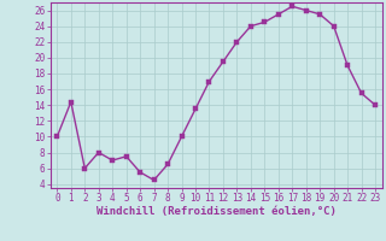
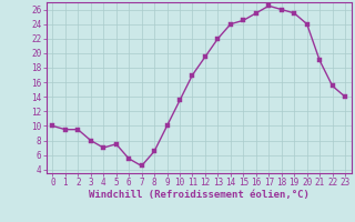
1: 14.4 -> 9.5
2: 6.0 -> 9.5
